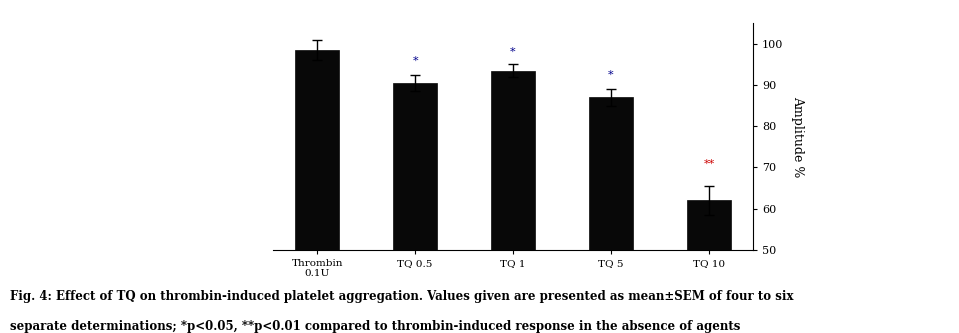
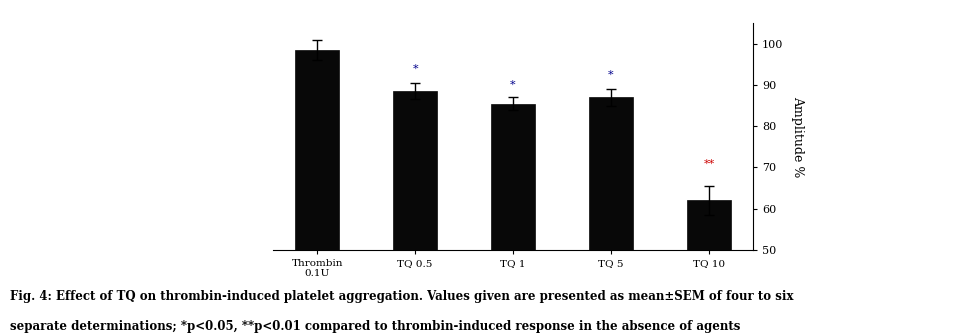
TQ 0.5: 90.5 -> 88.5
TQ 1: 93.5 -> 85.5
